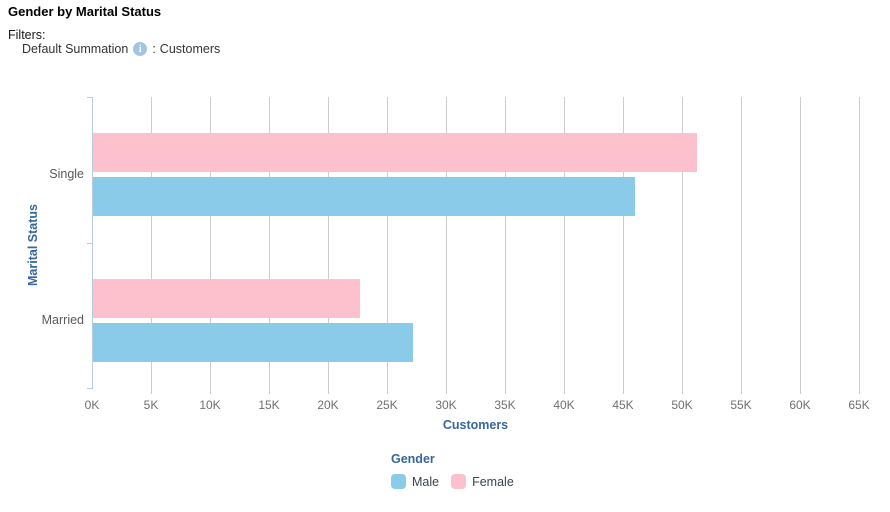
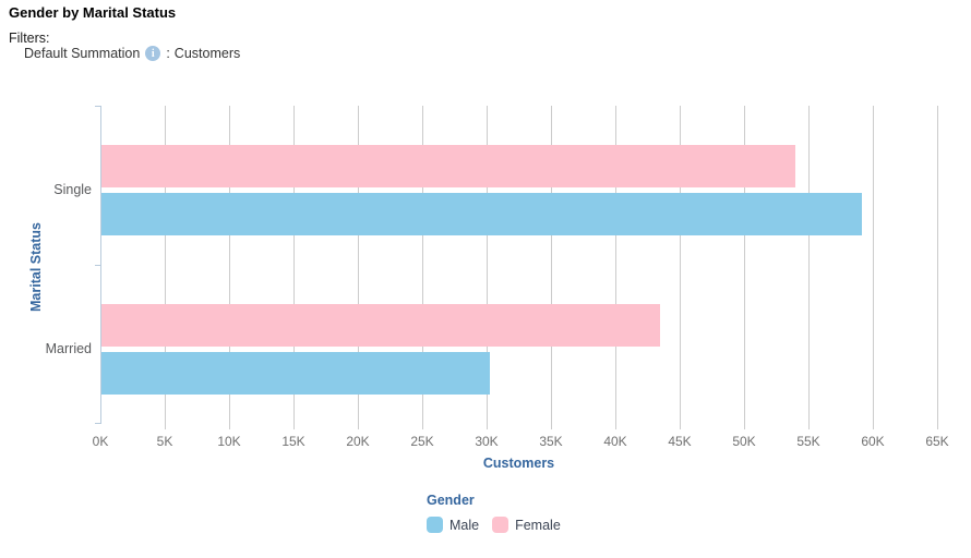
Male/Single: 45.9K -> 59.1K
Female/Single: 51.2K -> 53.9K
Male/Married: 27.1K -> 30.2K
Female/Married: 22.6K -> 43.4K
